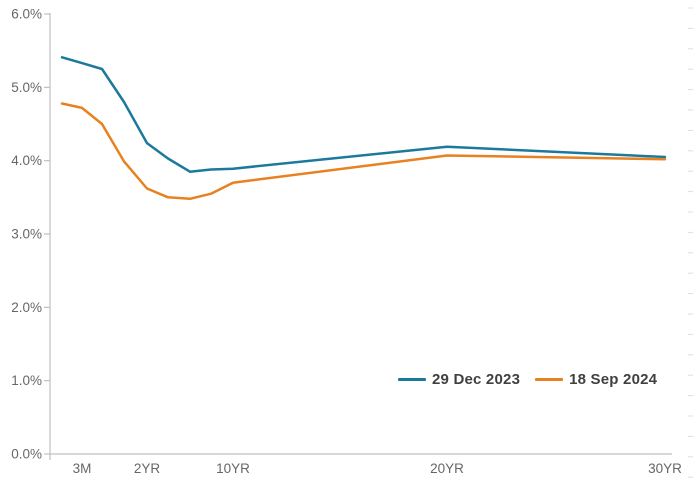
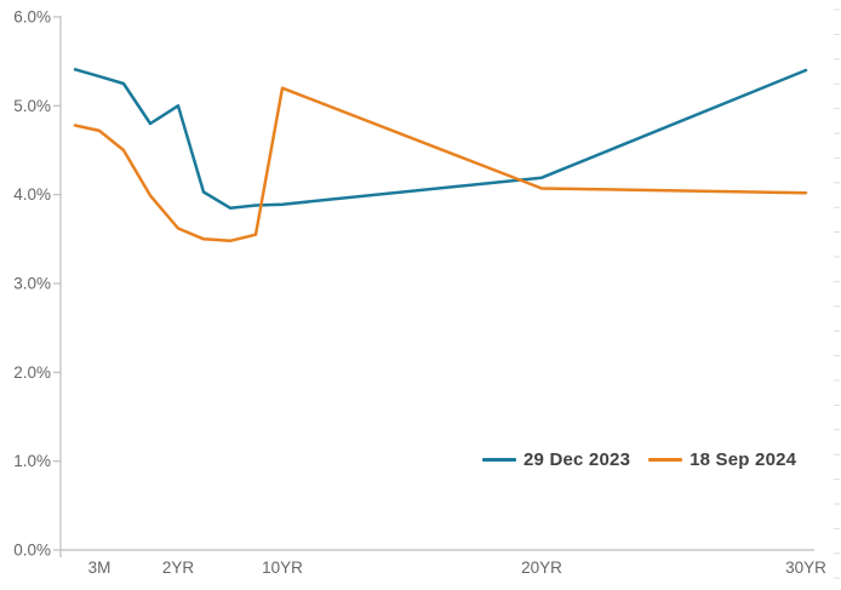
29 Dec 2023/2YR: 4.2% -> 5.0%
18 Sep 2024/10YR: 3.7% -> 5.2%
29 Dec 2023/30YR: 4.0% -> 5.4%
